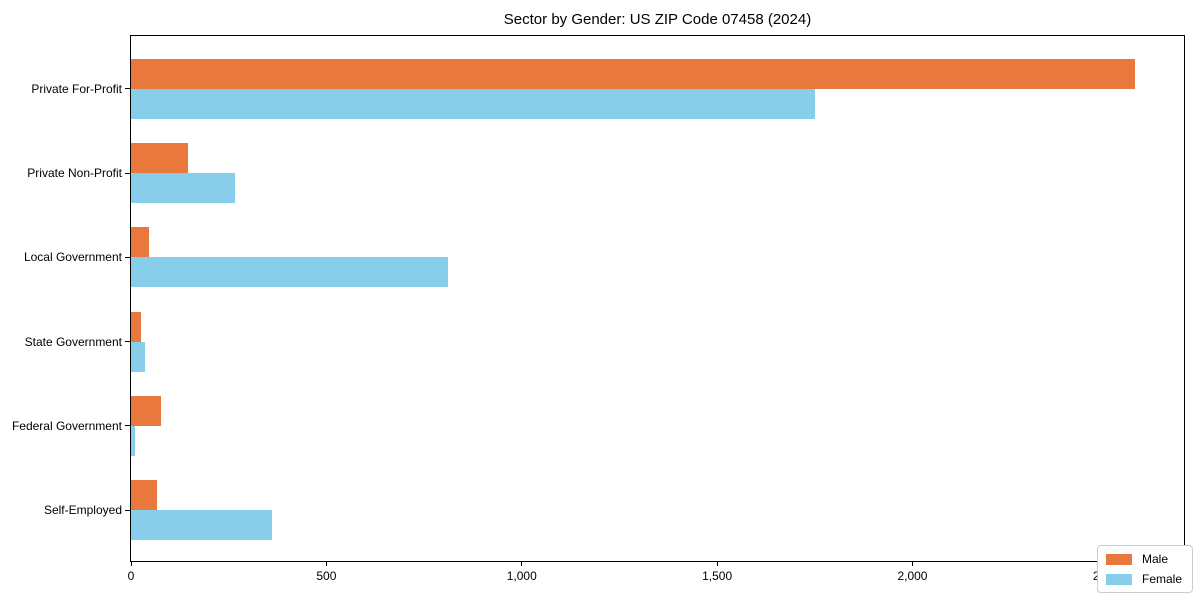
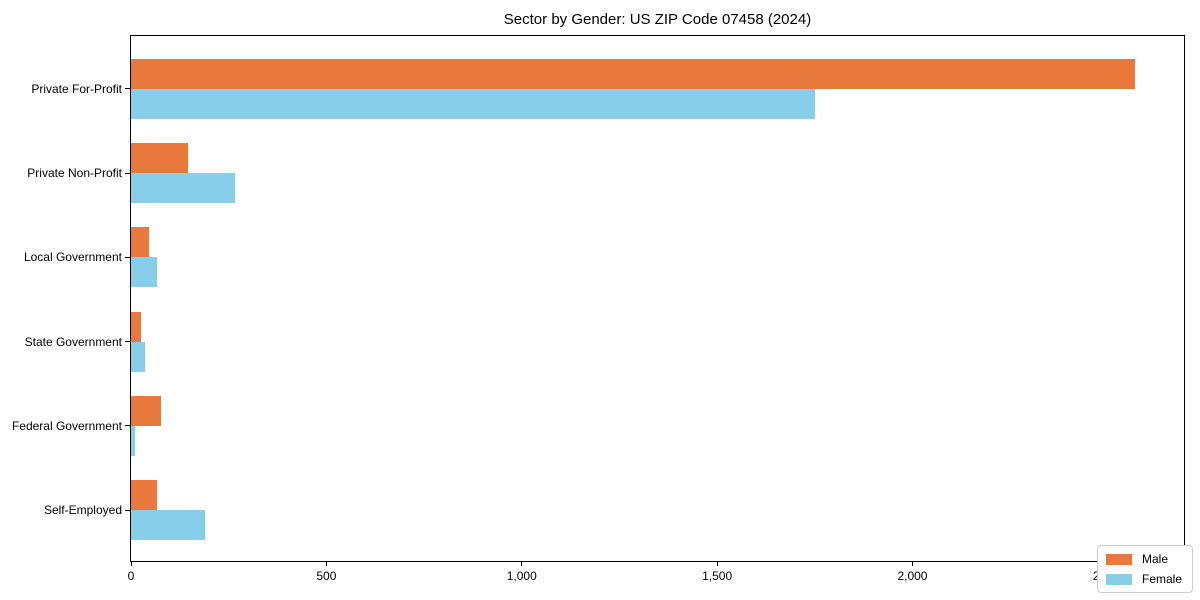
Female/Local Government: 810 -> 70
Female/Self-Employed: 360 -> 190
